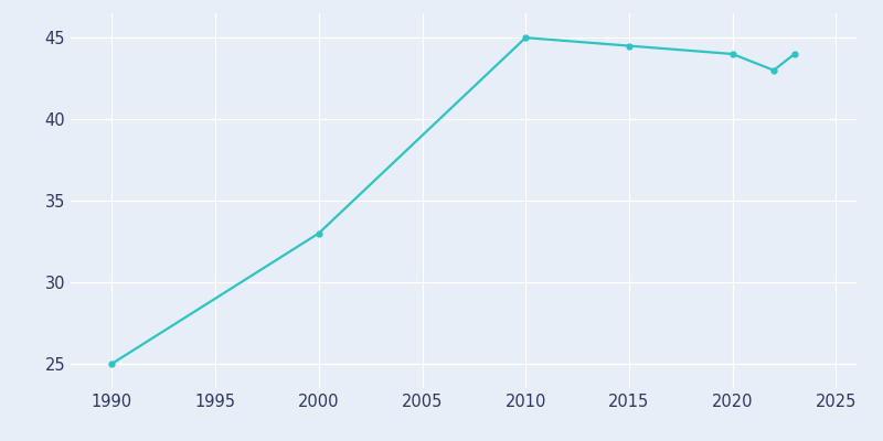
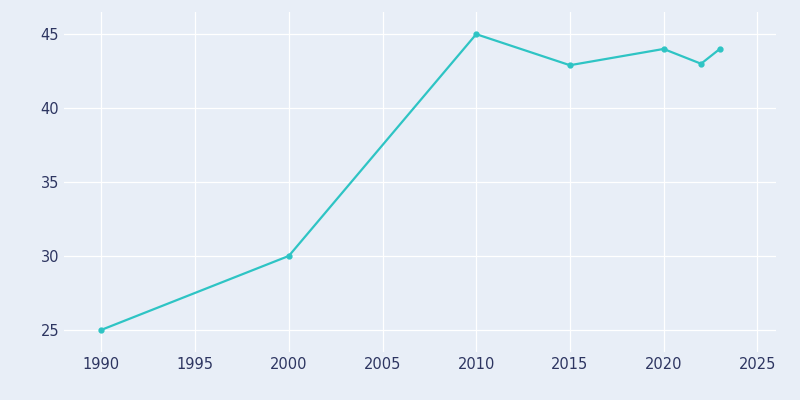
2000: 33.0 -> 30.0
2015: 44.5 -> 42.9
